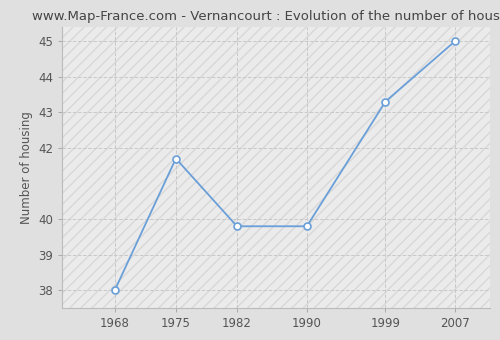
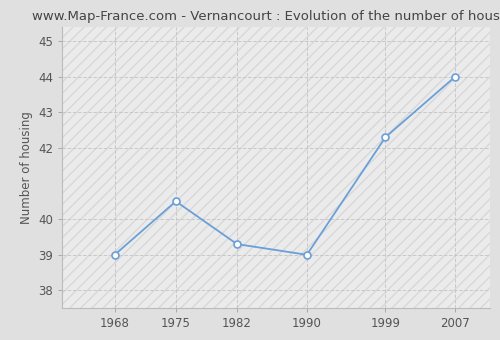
1968: 38.0 -> 39.0
1975: 41.7 -> 40.5
1982: 39.8 -> 39.3
1990: 39.8 -> 39.0
1999: 43.3 -> 42.3
2007: 45.0 -> 44.0
